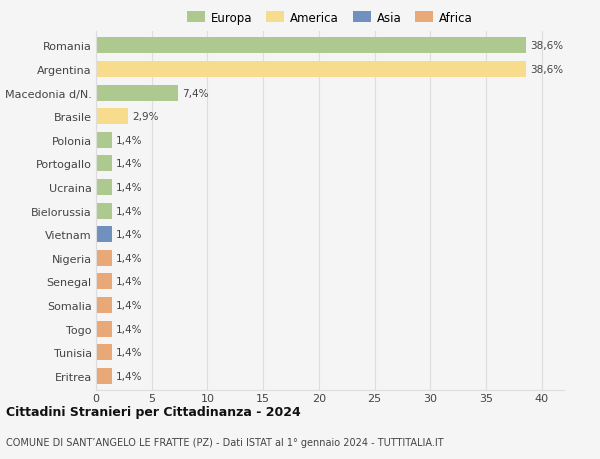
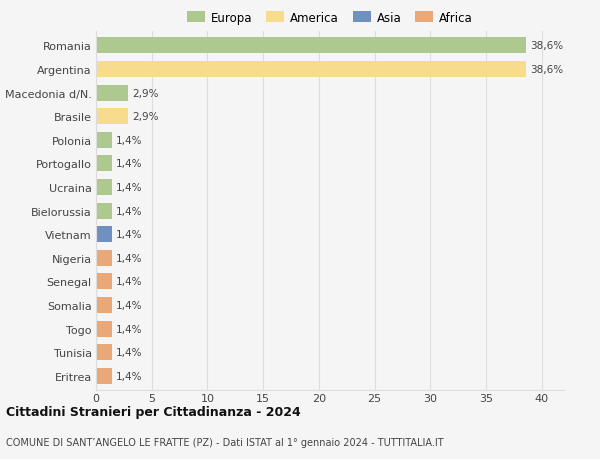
Macedonia d/N.: 7,4% -> 2,9%
